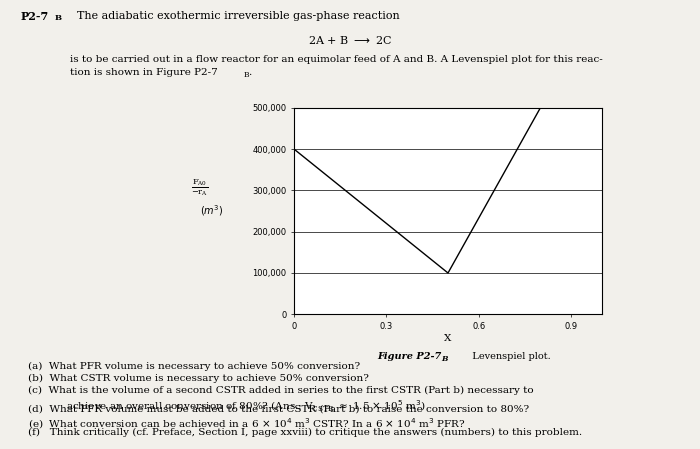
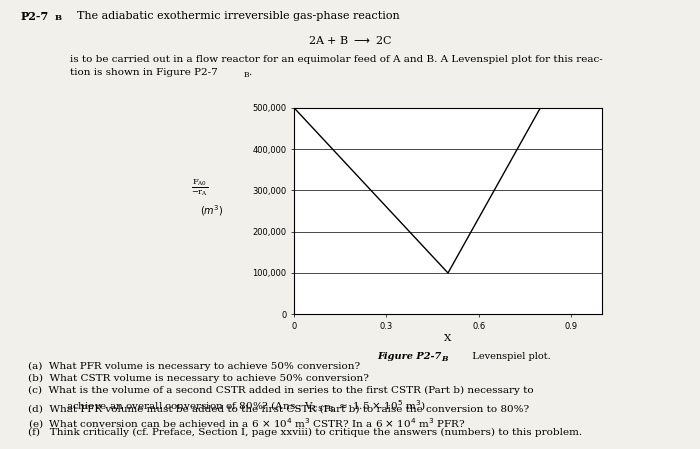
0: 400,000 -> 500,000
